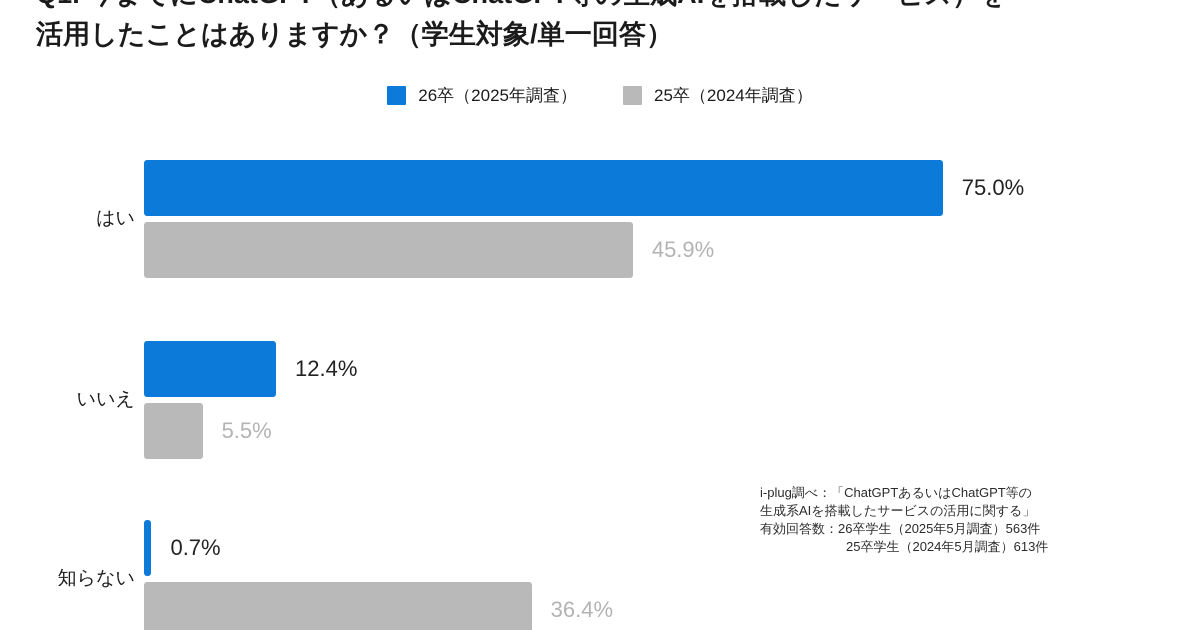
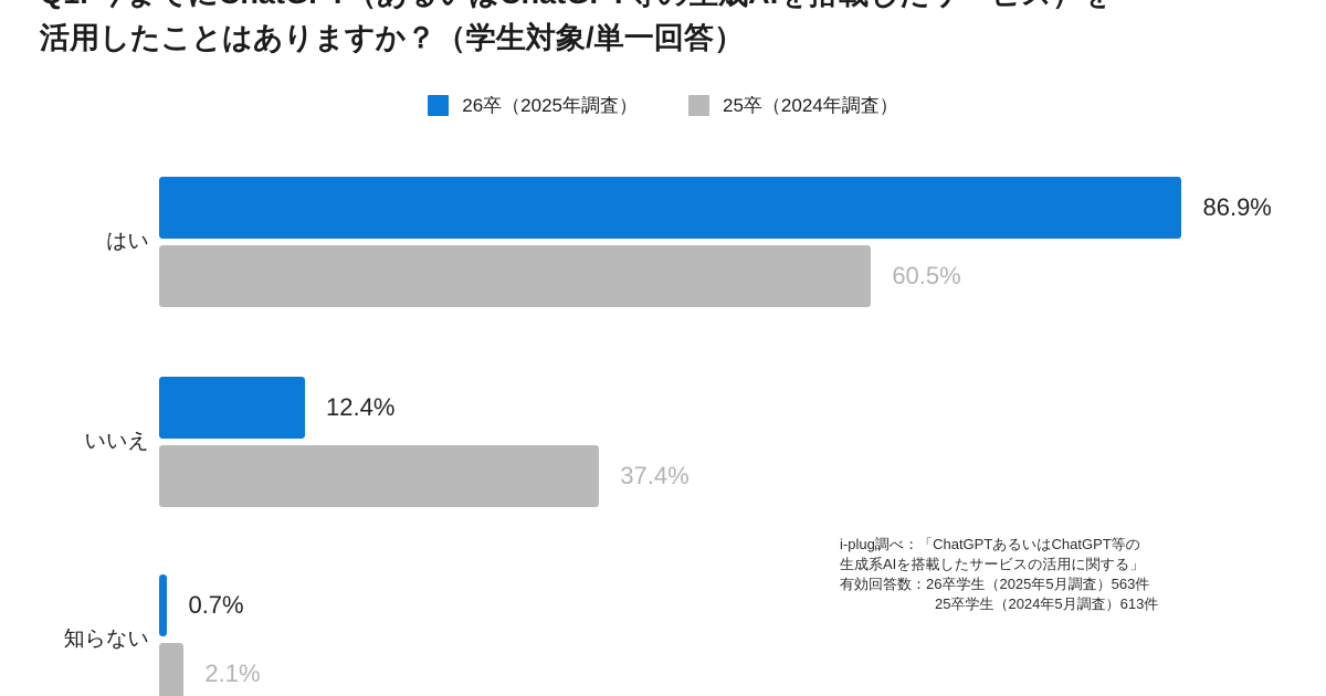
26卒（2025年調査）/はい: 75.0% -> 86.9%
25卒（2024年調査）/はい: 45.9% -> 60.5%
25卒（2024年調査）/いいえ: 5.5% -> 37.4%
25卒（2024年調査）/知らない: 36.4% -> 2.1%
